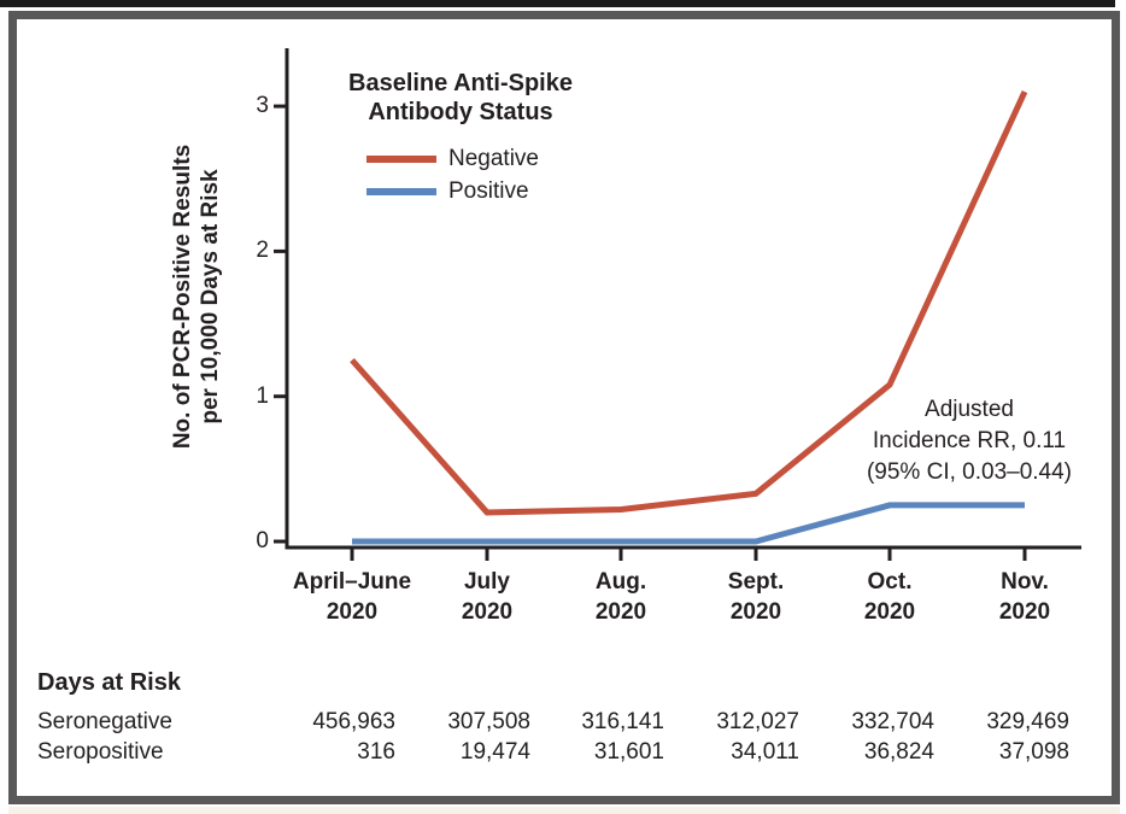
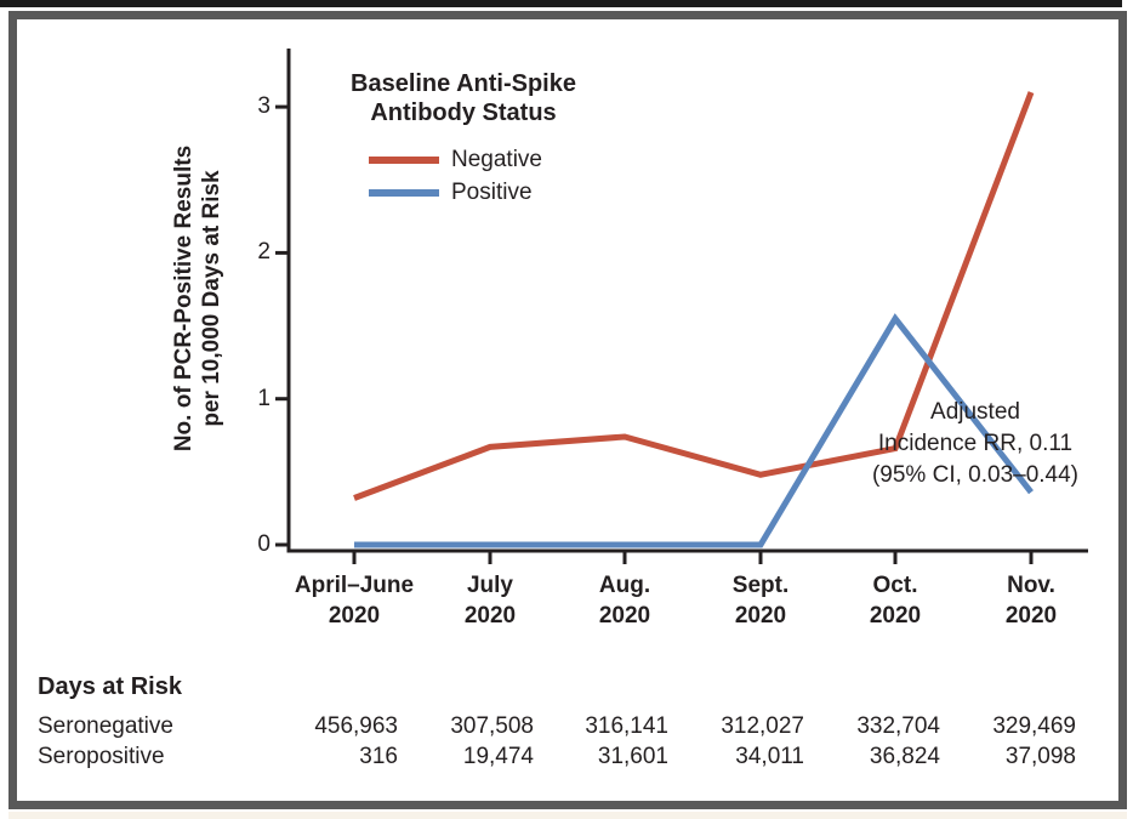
Negative/April–June 2020: 1.25 -> 0.32
Negative/July 2020: 0.20 -> 0.67
Negative/Aug. 2020: 0.22 -> 0.74
Negative/Sept. 2020: 0.33 -> 0.48
Negative/Oct. 2020: 1.08 -> 0.66
Positive/Oct. 2020: 0.25 -> 1.55
Positive/Nov. 2020: 0.25 -> 0.36
